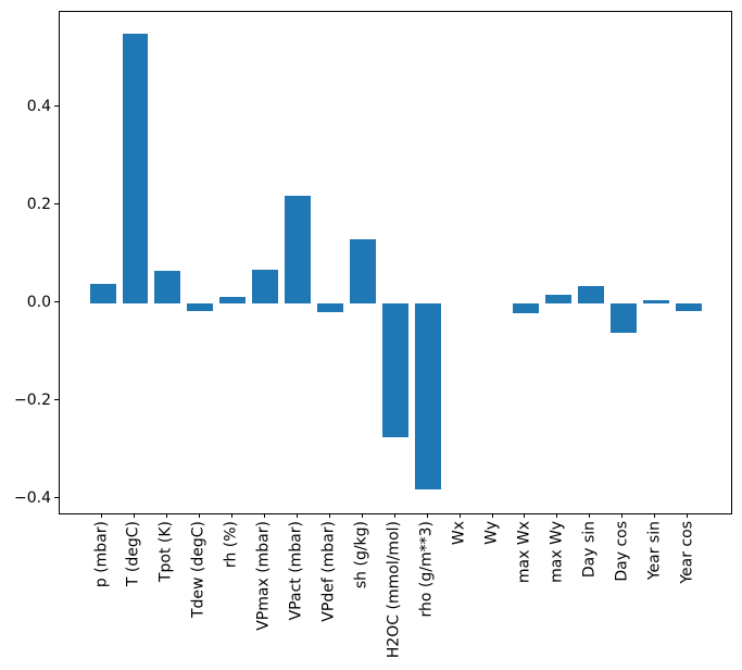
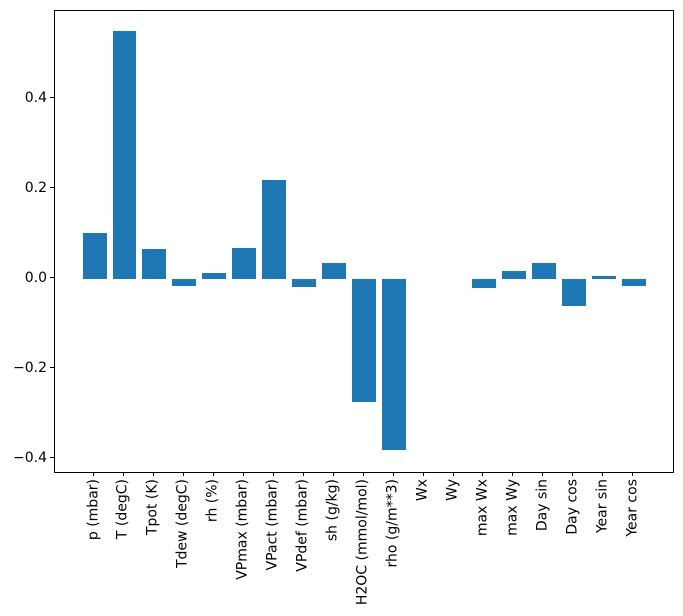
p (mbar): 0.04 -> 0.10
sh (g/kg): 0.13 -> 0.04
